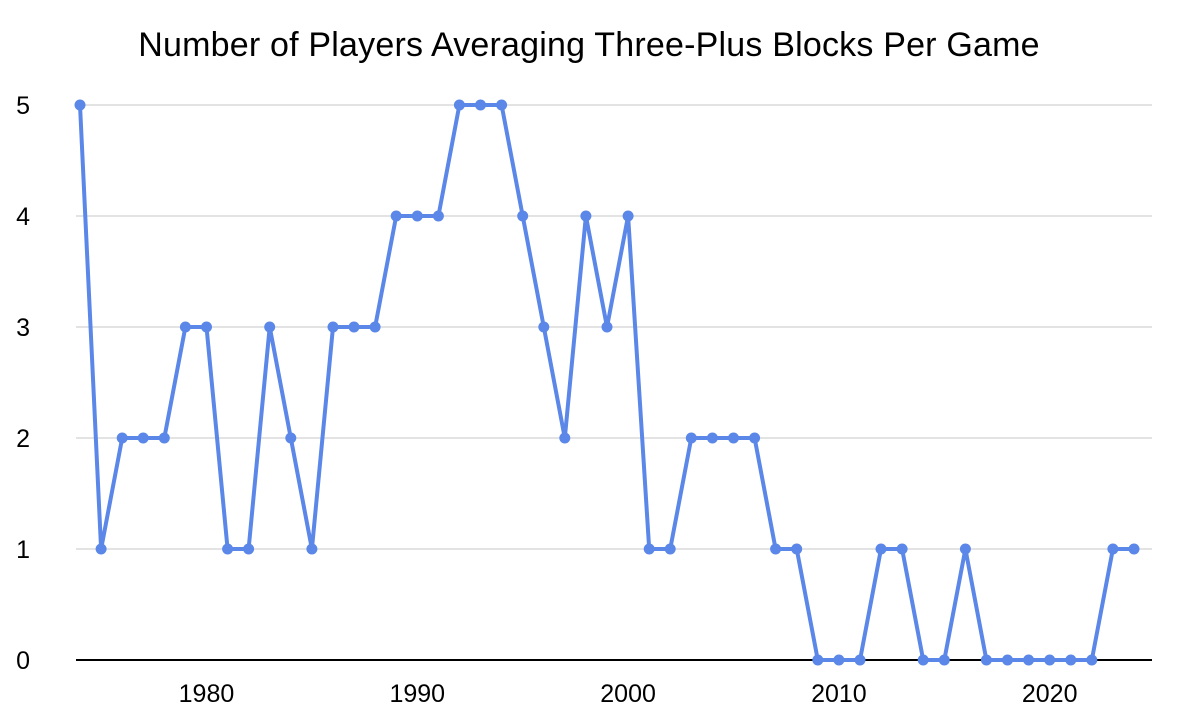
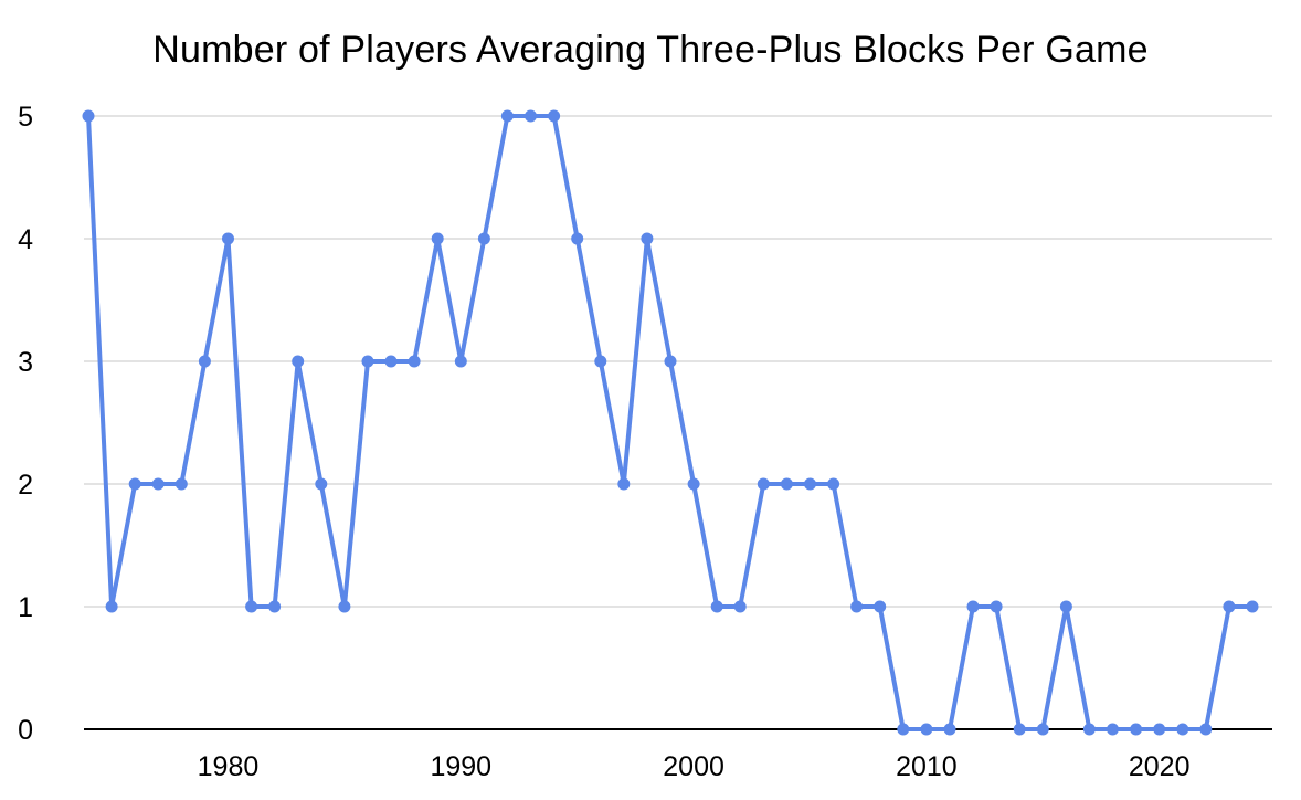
1980: 3 -> 4
1990: 4 -> 3
2000: 4 -> 2
